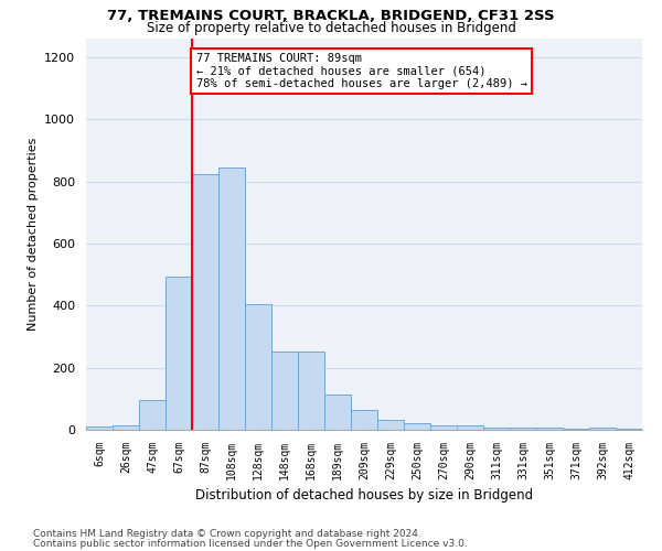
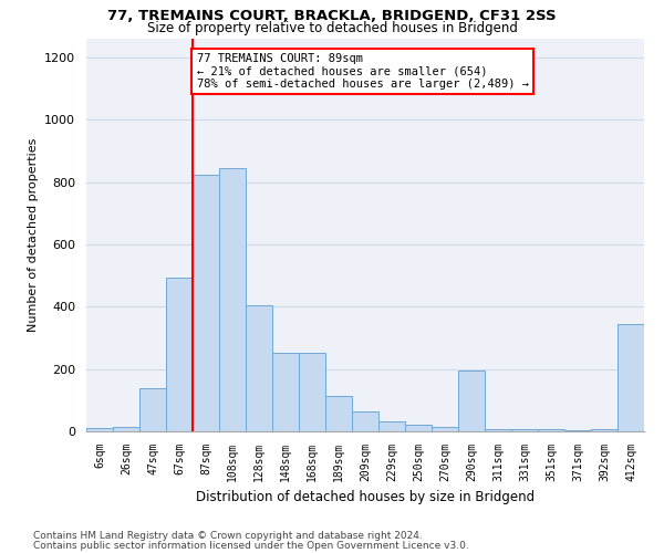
47sqm: 97 -> 140
290sqm: 14 -> 195
412sqm: 2 -> 345
